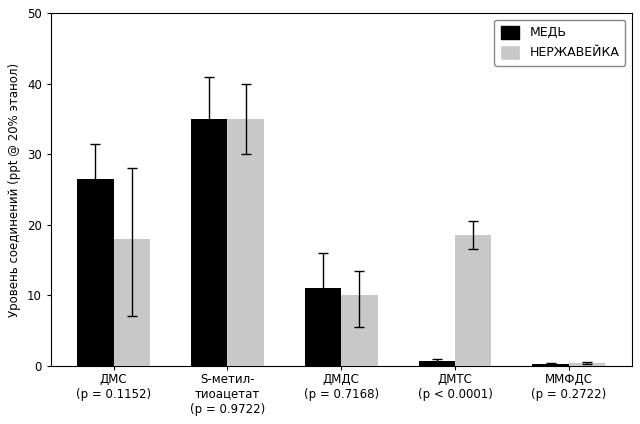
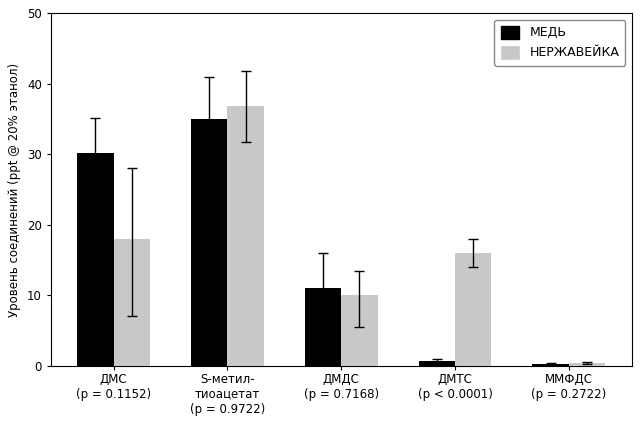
МЕДЬ/ДМС (p = 0.1152): 26.5 -> 30.2
НЕРЖАВЕЙКА/S-метил- тиоацетат (p = 0.9722): 35.0 -> 36.8
НЕРЖАВЕЙКА/ДМТС (p < 0.0001): 18.5 -> 16.0
